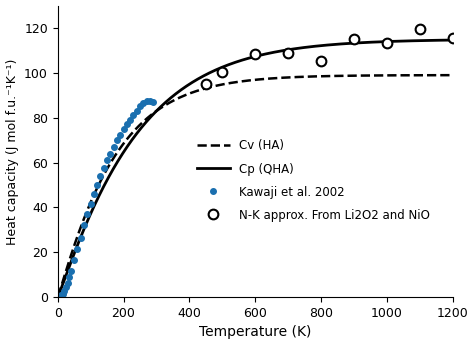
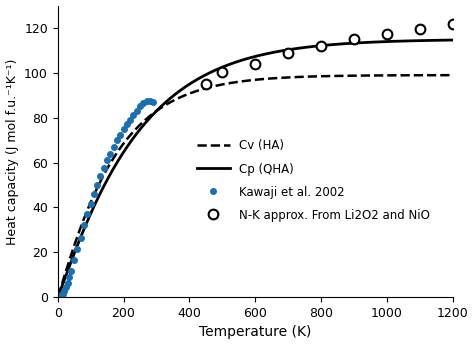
N-K approx. From Li2O2 and NiO/600: 108.5 -> 104.0
N-K approx. From Li2O2 and NiO/800: 105.5 -> 112.0
N-K approx. From Li2O2 and NiO/1000: 113.5 -> 117.5
N-K approx. From Li2O2 and NiO/1200: 115.5 -> 122.0
